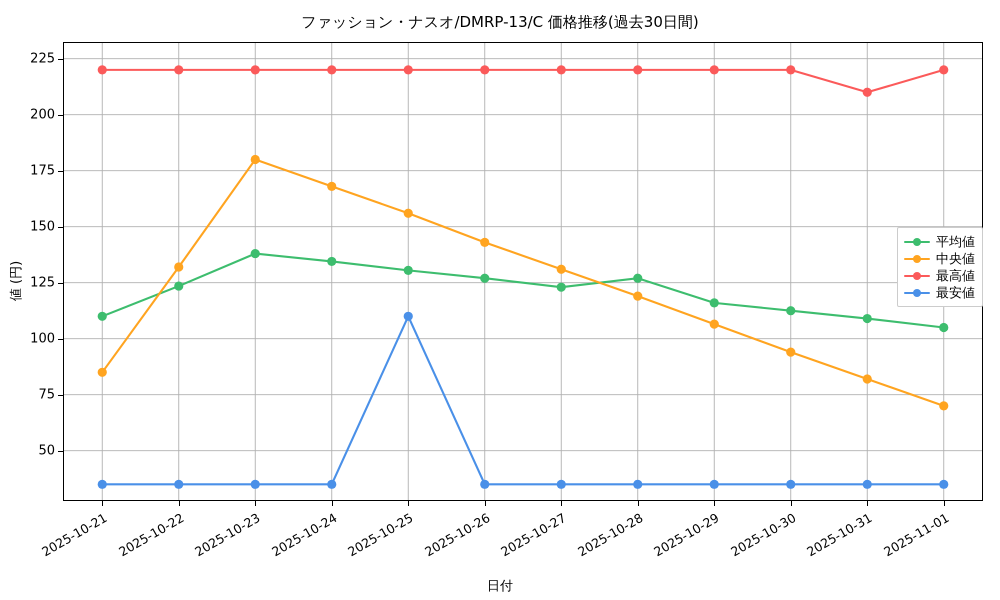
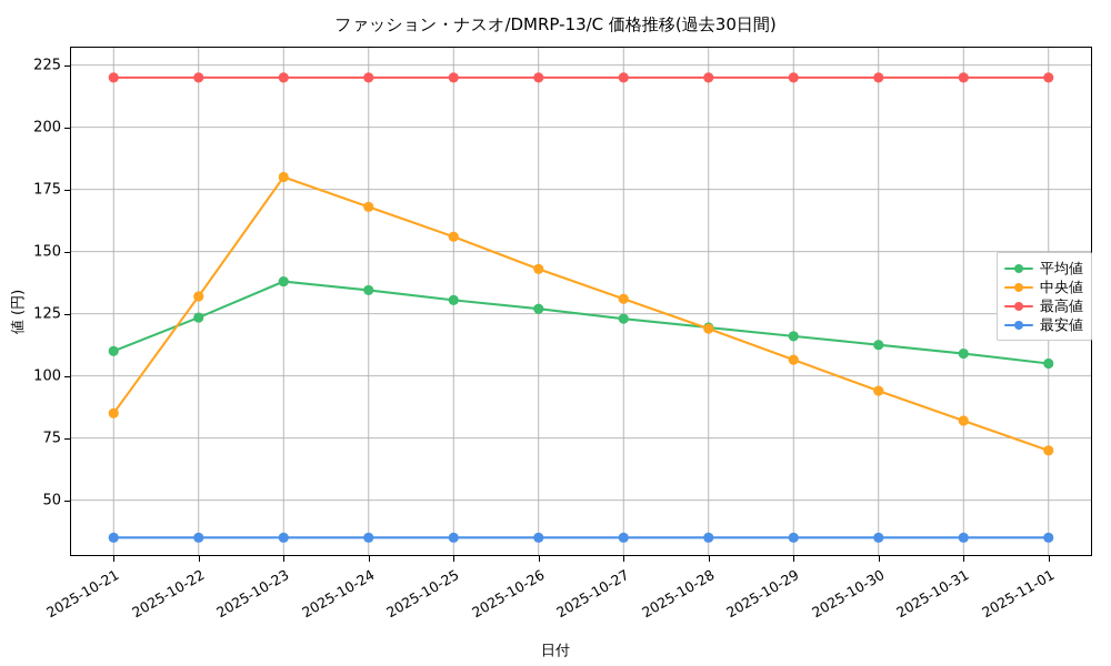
最安値/2025-10-25: 110 -> 35
平均値/2025-10-28: 127 -> 120
最高値/2025-10-31: 210 -> 220
